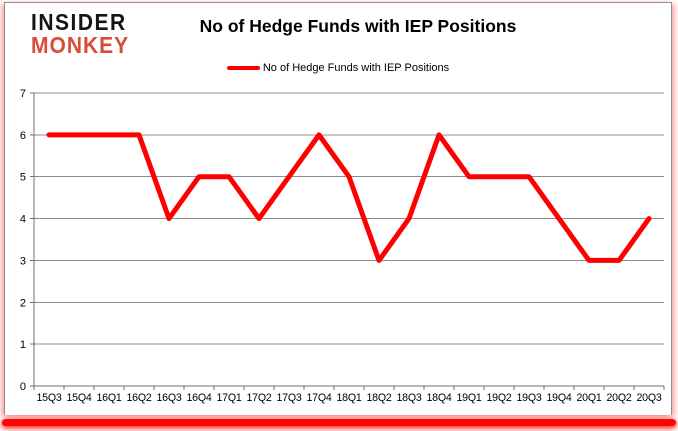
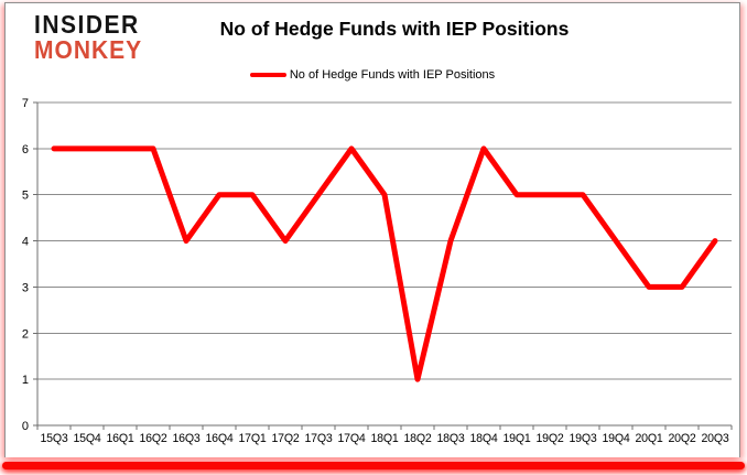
18Q2: 3 -> 1
